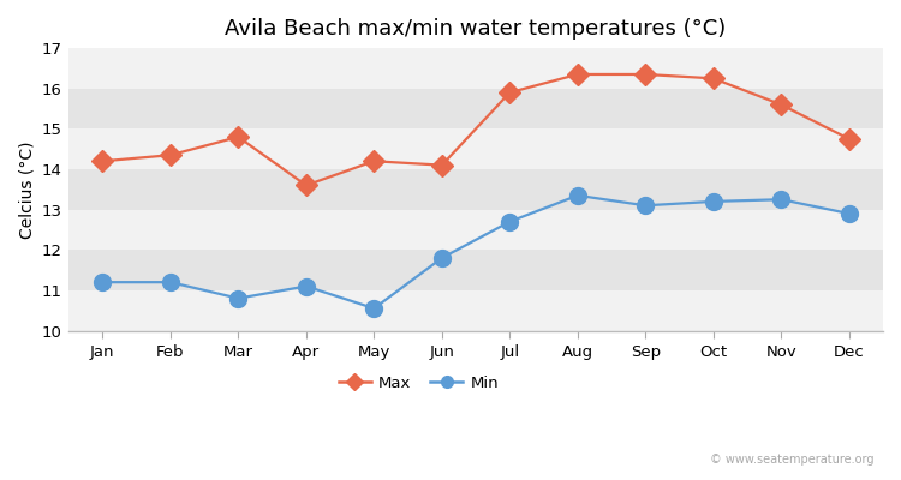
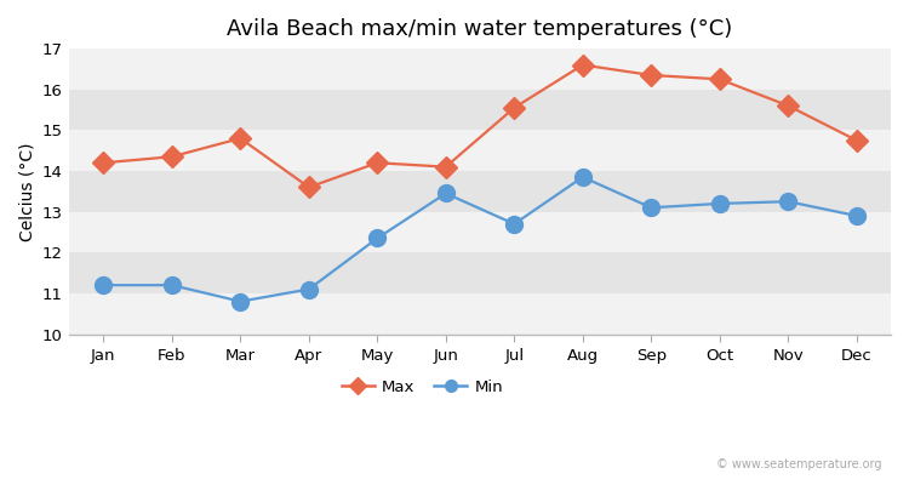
Min/May: 10.55 -> 12.35
Min/Jun: 11.80 -> 13.45
Max/Jul: 15.90 -> 15.55
Max/Aug: 16.35 -> 16.60
Min/Aug: 13.35 -> 13.85
